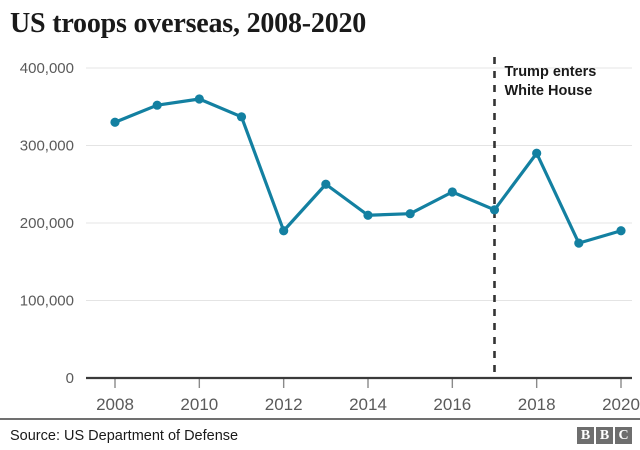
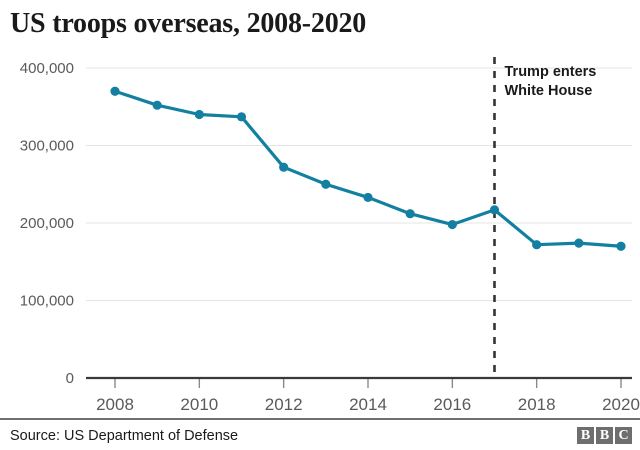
2008: 330000 -> 370000
2010: 360000 -> 340000
2012: 190000 -> 270000
2014: 210000 -> 230000
2016: 240000 -> 200000
2018: 290000 -> 170000
2020: 190000 -> 170000
